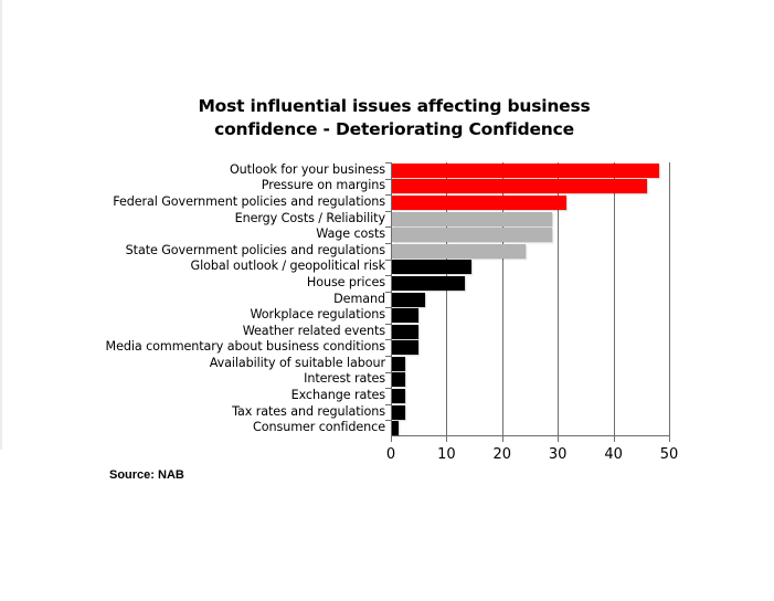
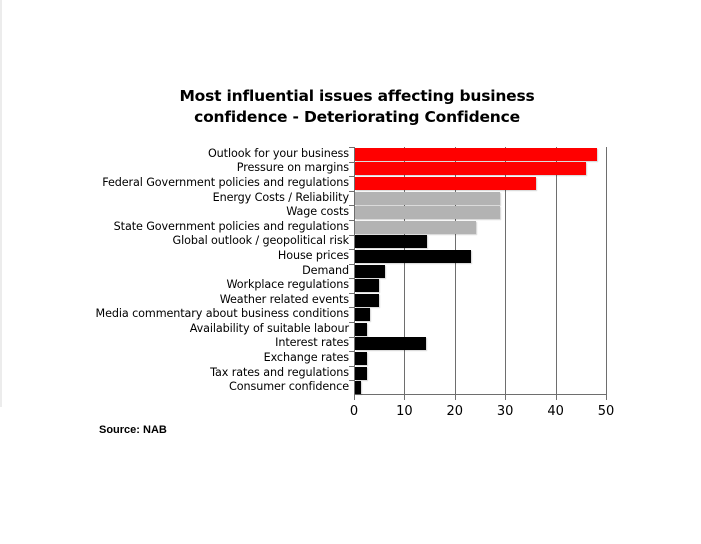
Federal Government policies and regulations: 31 -> 36
House prices: 13 -> 23
Media commentary about business conditions: 5 -> 3
Interest rates: 2 -> 14
